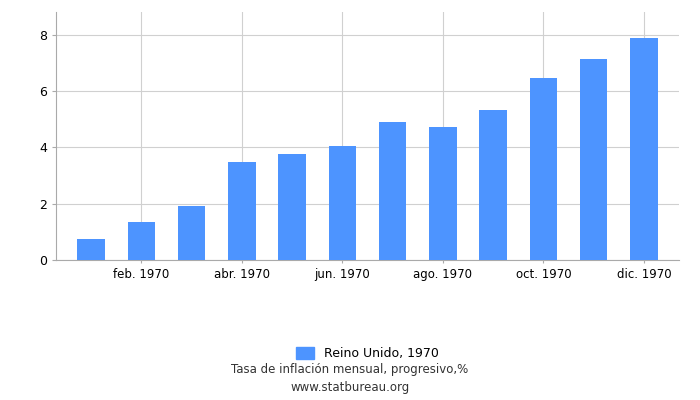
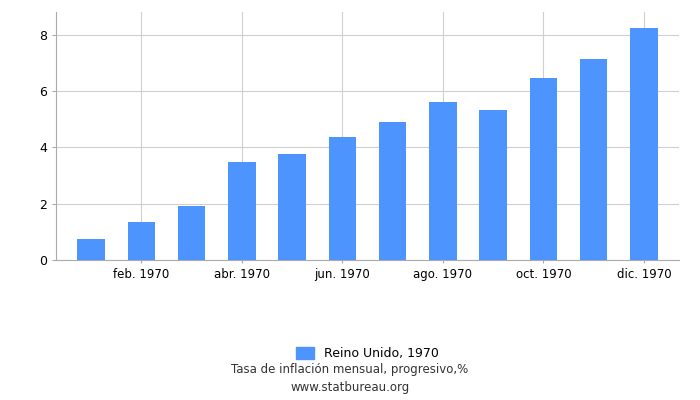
jun. 1970: 4.03 -> 4.35
ago. 1970: 4.72 -> 5.60
dic. 1970: 7.89 -> 8.25
